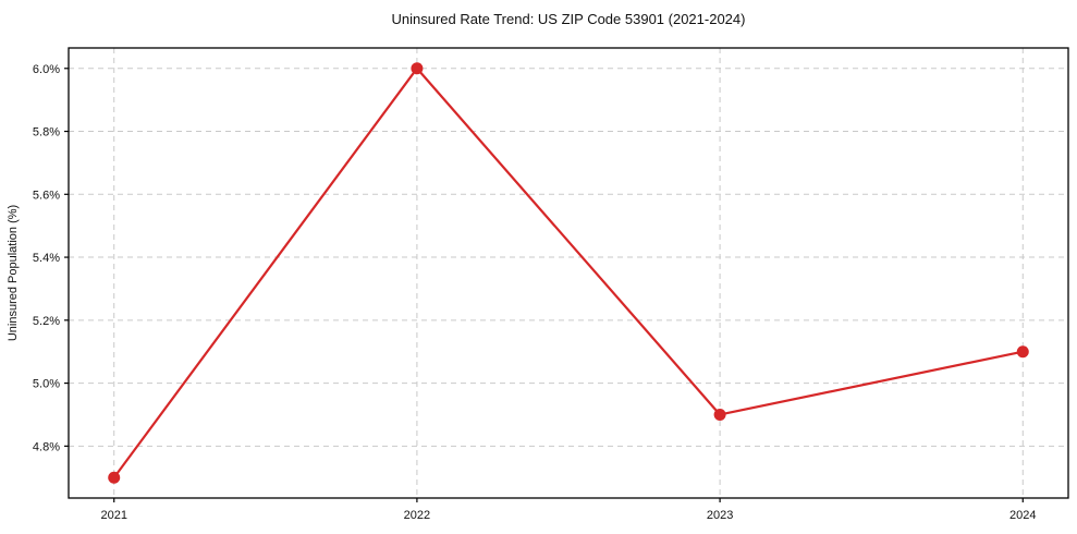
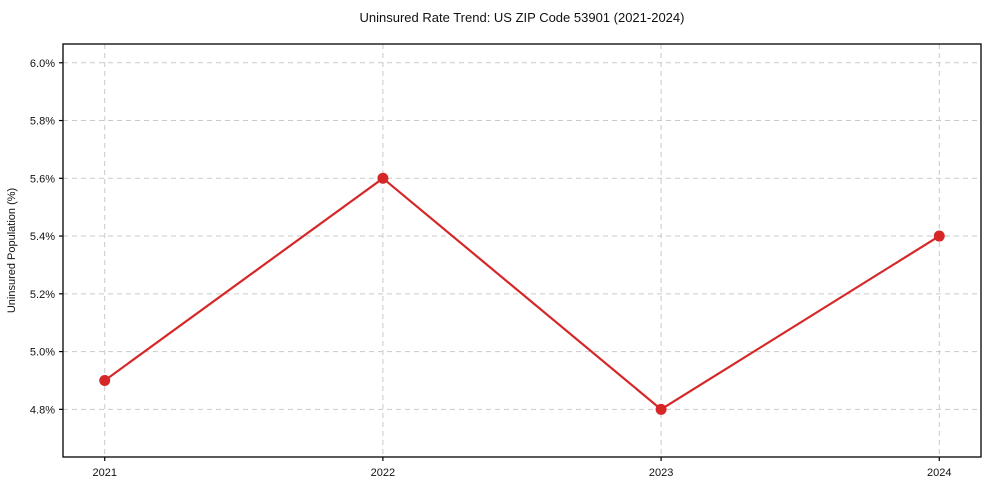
2021: 4.7% -> 4.9%
2022: 6.0% -> 5.6%
2023: 4.9% -> 4.8%
2024: 5.1% -> 5.4%
